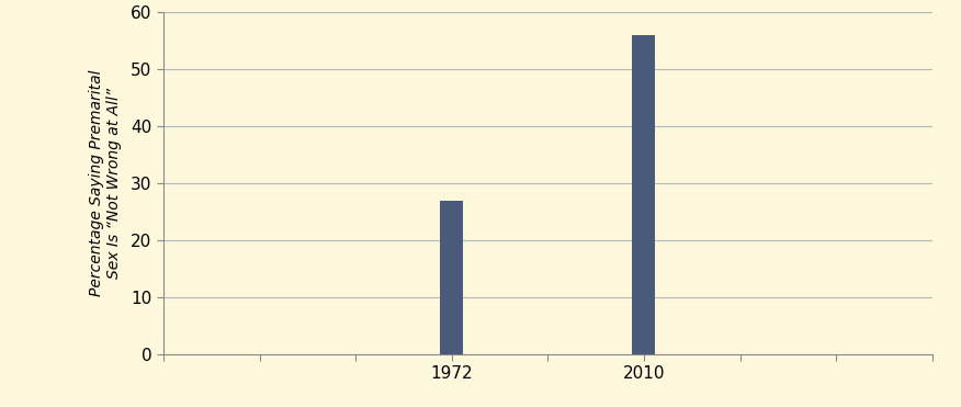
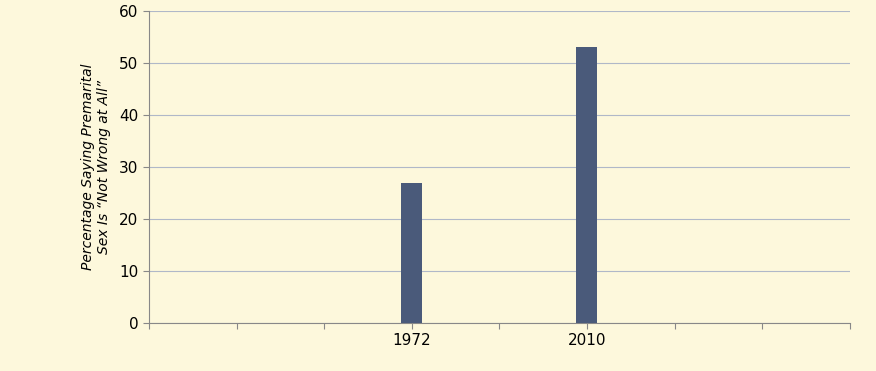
2010: 56 -> 53
